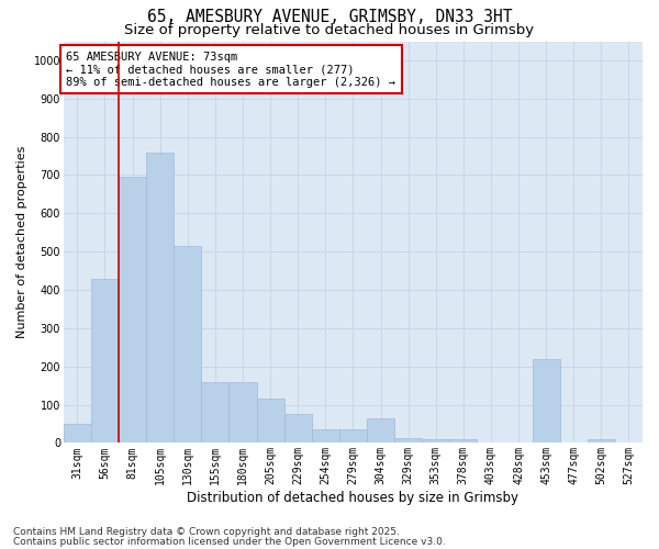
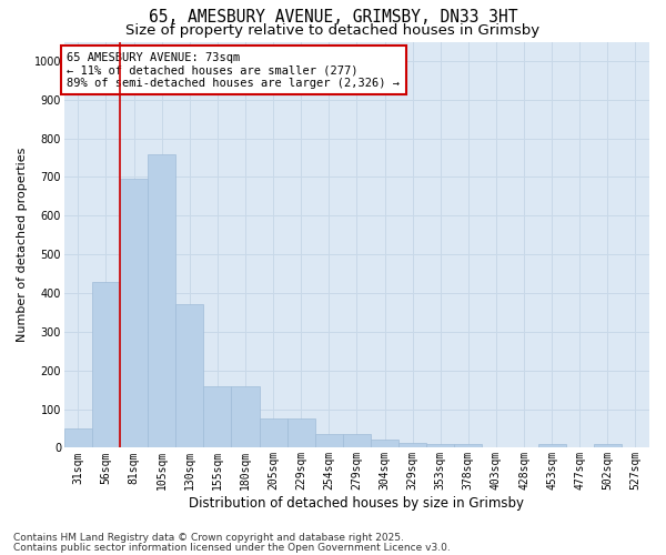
130sqm: 515 -> 370
205sqm: 115 -> 75
304sqm: 65 -> 20
453sqm: 220 -> 10
